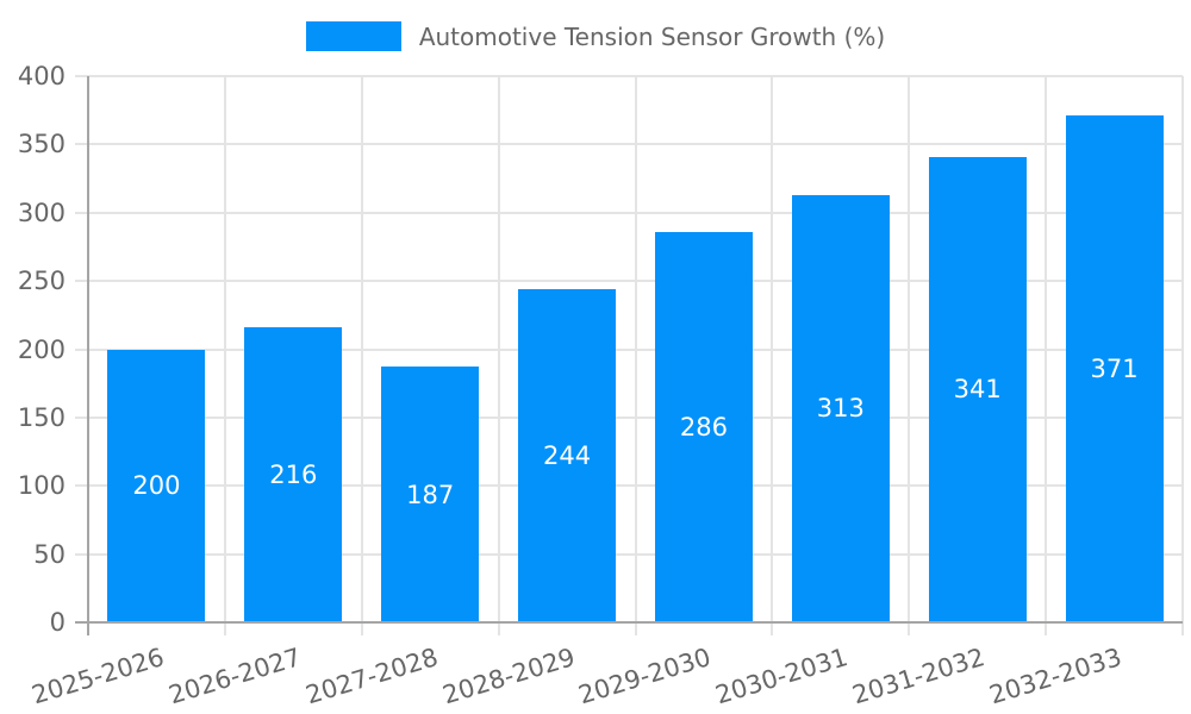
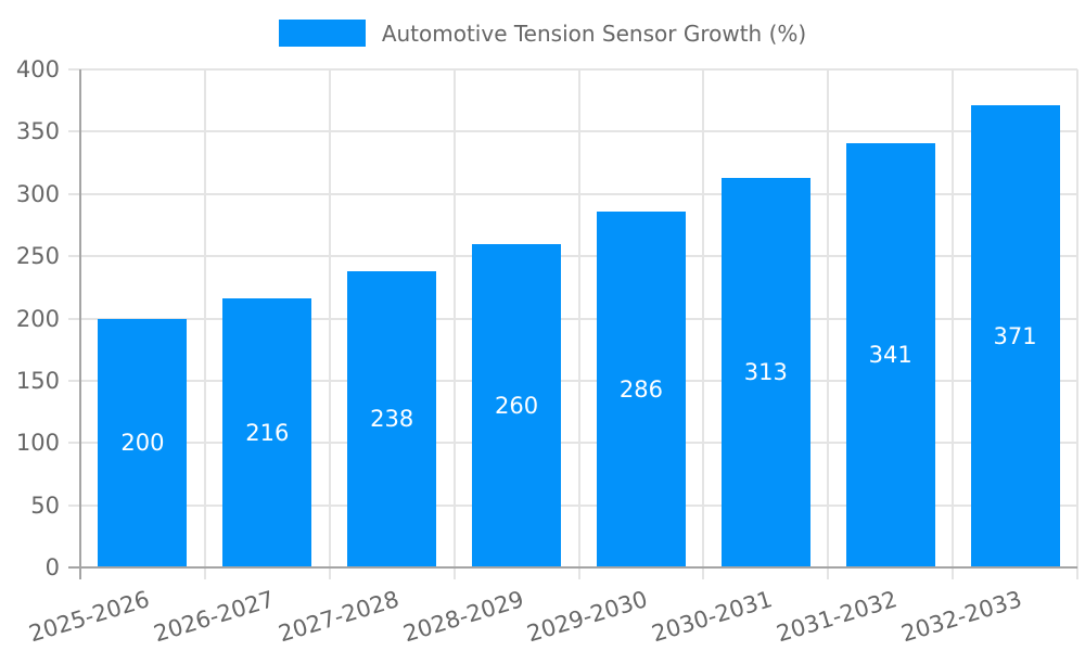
2027-2028: 187 -> 238
2028-2029: 244 -> 260
